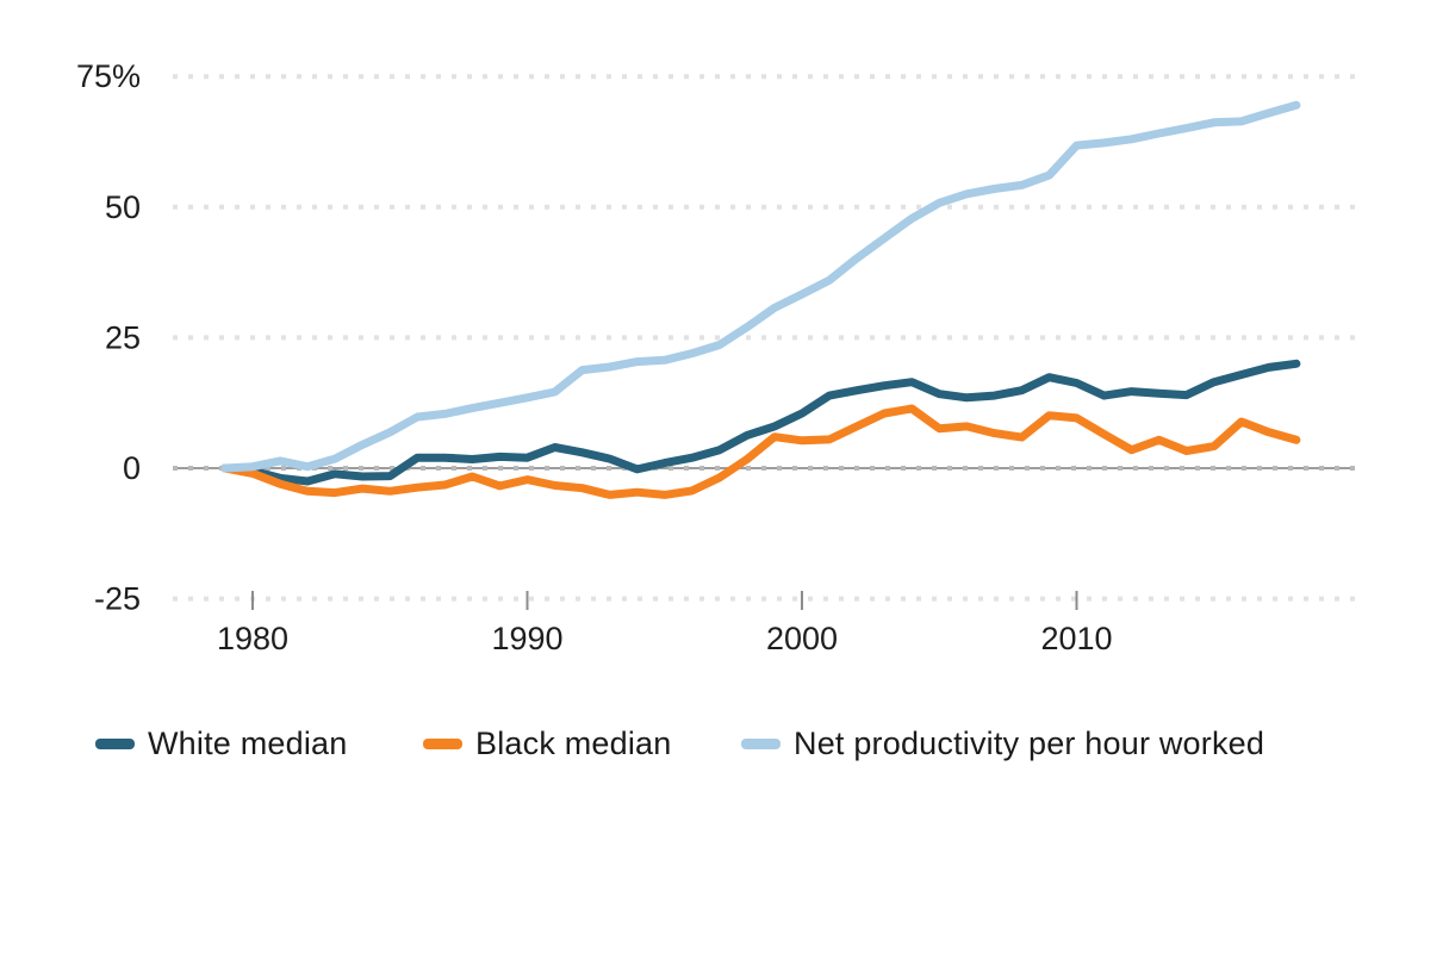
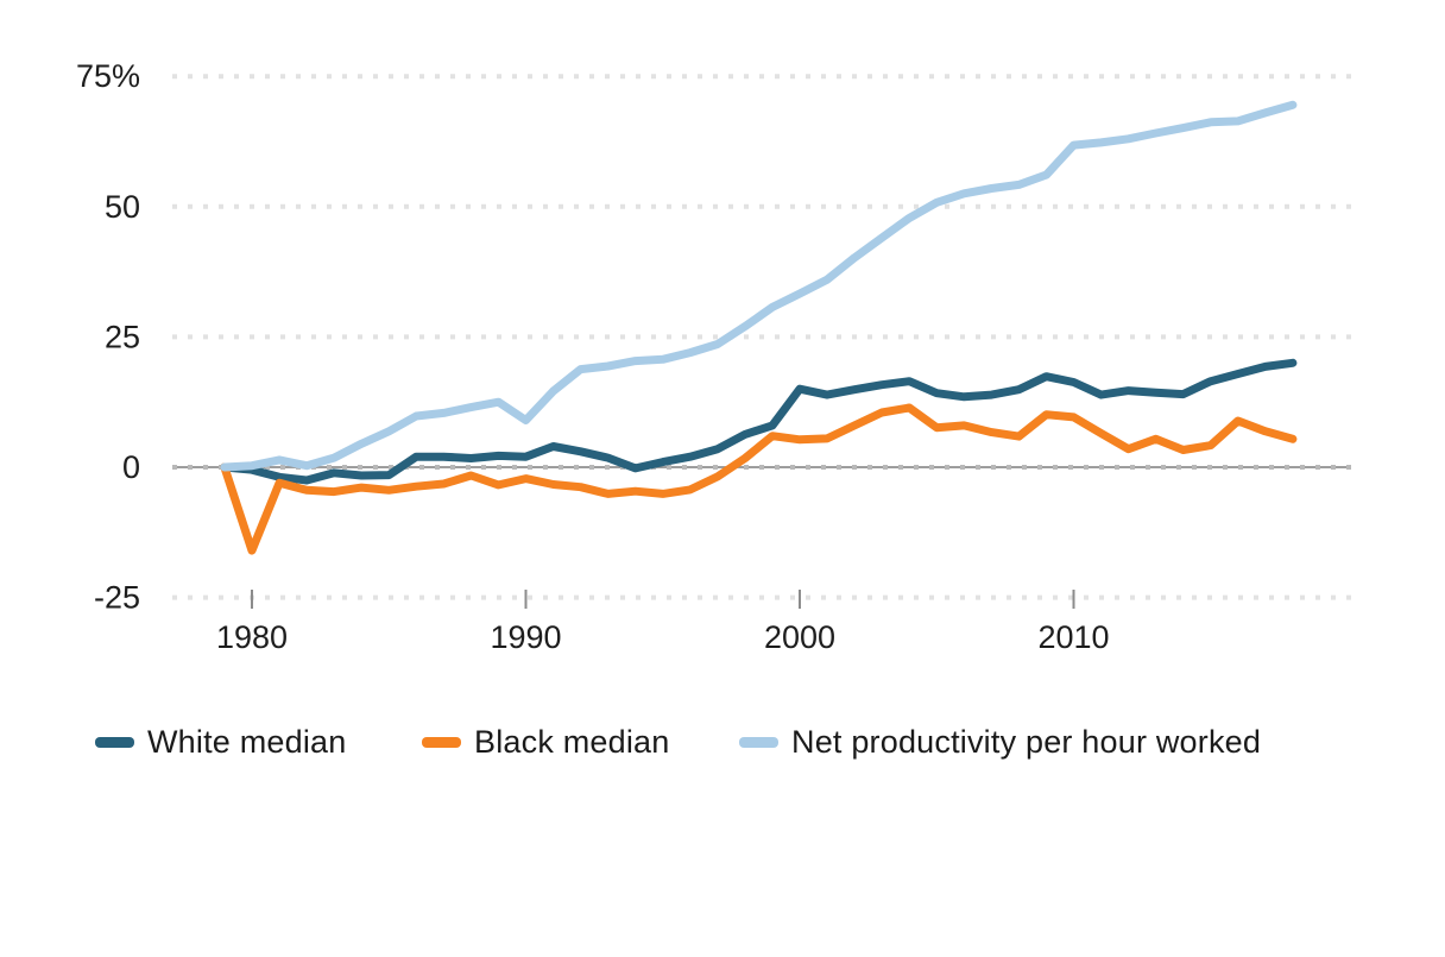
Black median/1980: -1% -> -16%
Net productivity per hour worked/1990: 14% -> 9%
White median/2000: 10% -> 15%
